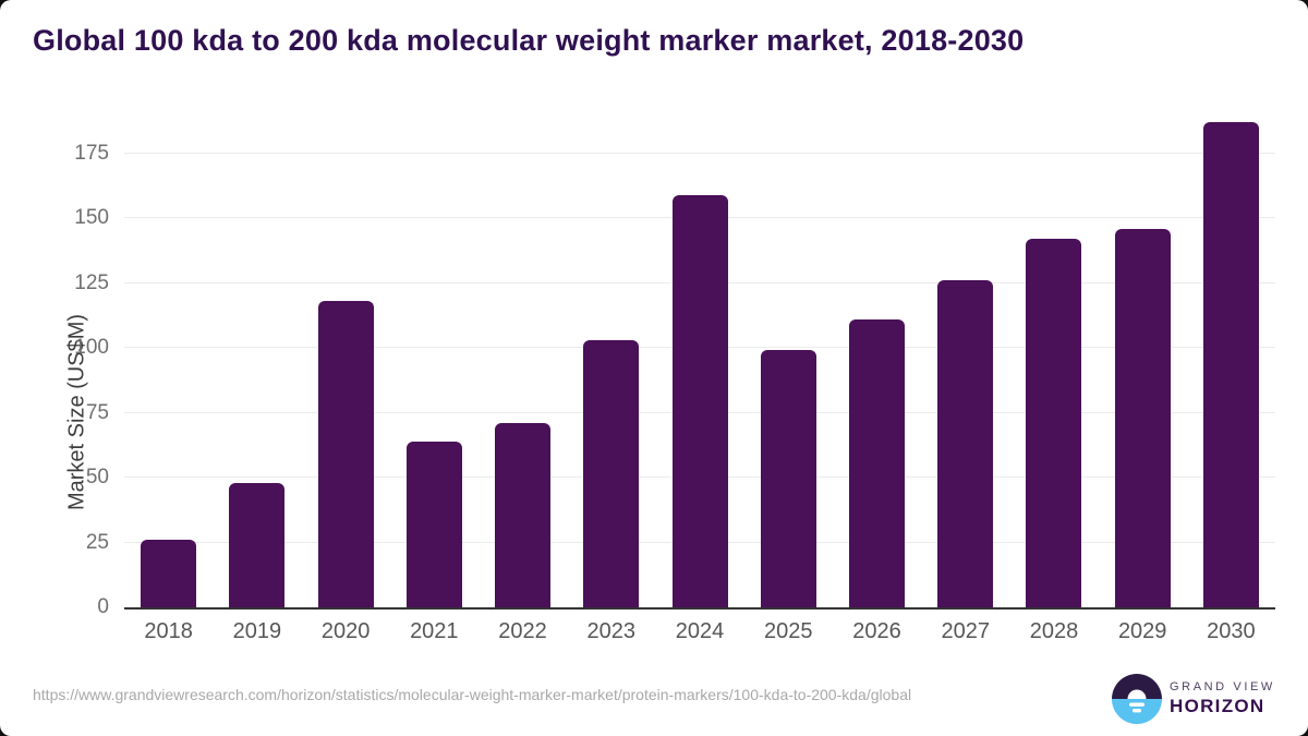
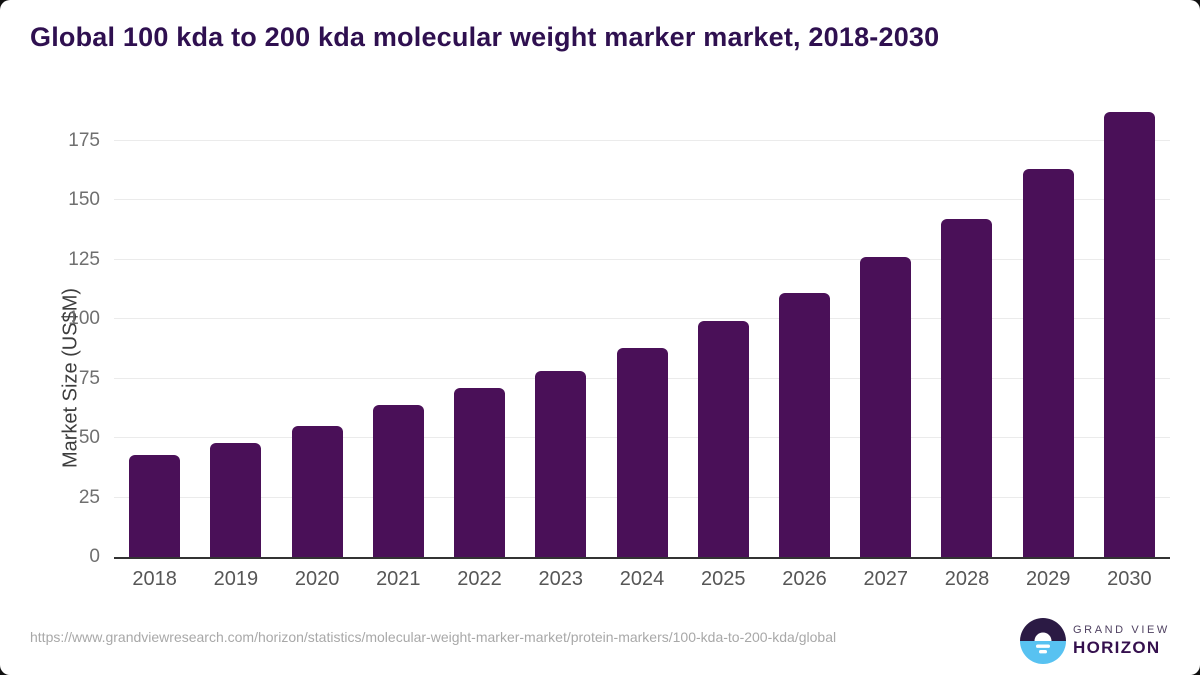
2018: 26 -> 43
2020: 118 -> 55
2023: 103 -> 78
2024: 159 -> 88
2029: 146 -> 163
